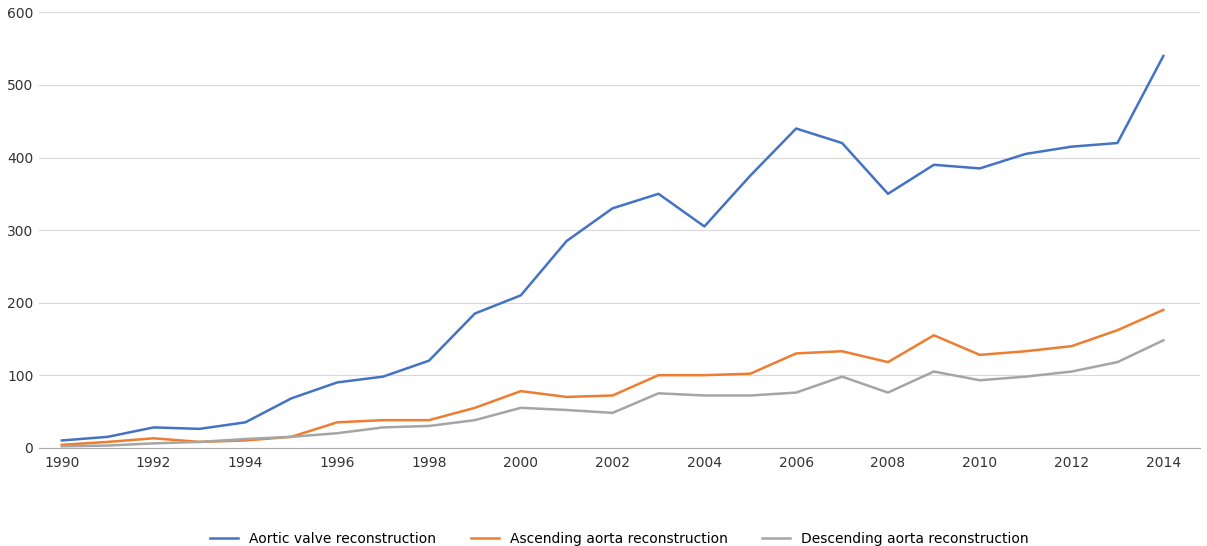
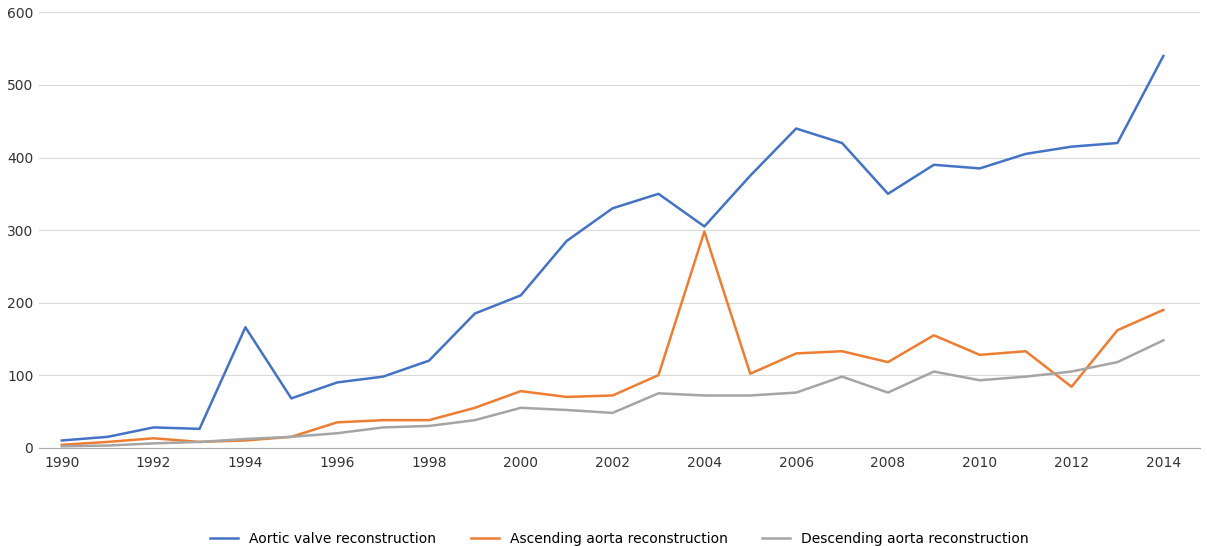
Aortic valve reconstruction/1994: 35 -> 166
Ascending aorta reconstruction/2004: 100 -> 298
Ascending aorta reconstruction/2012: 140 -> 84
